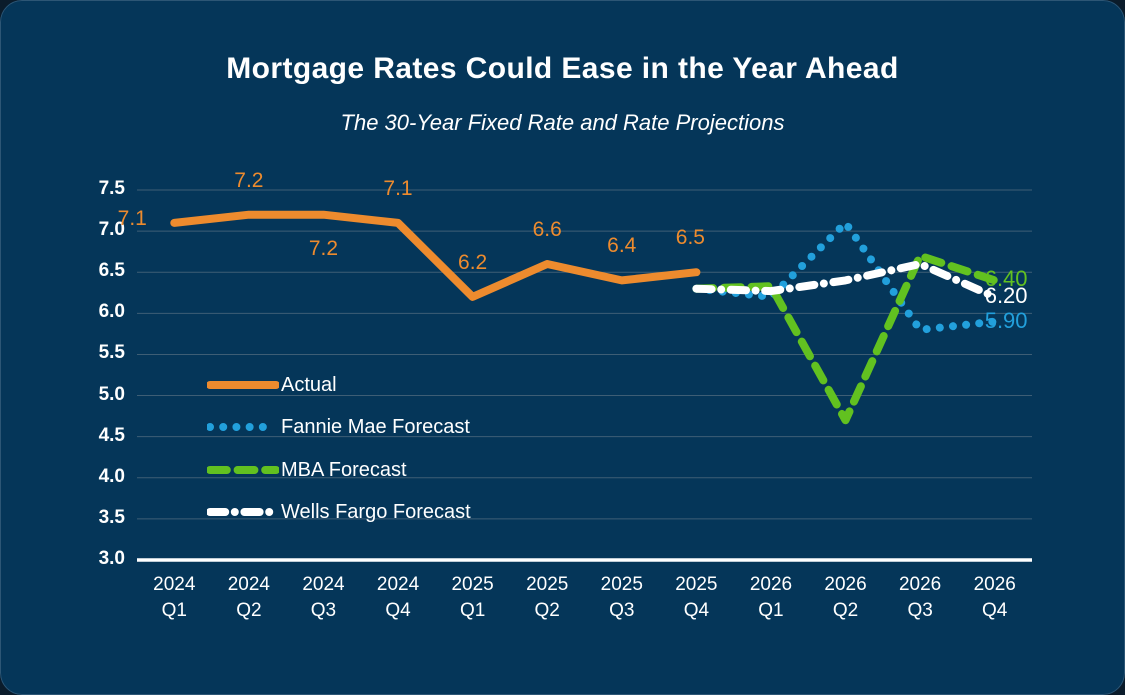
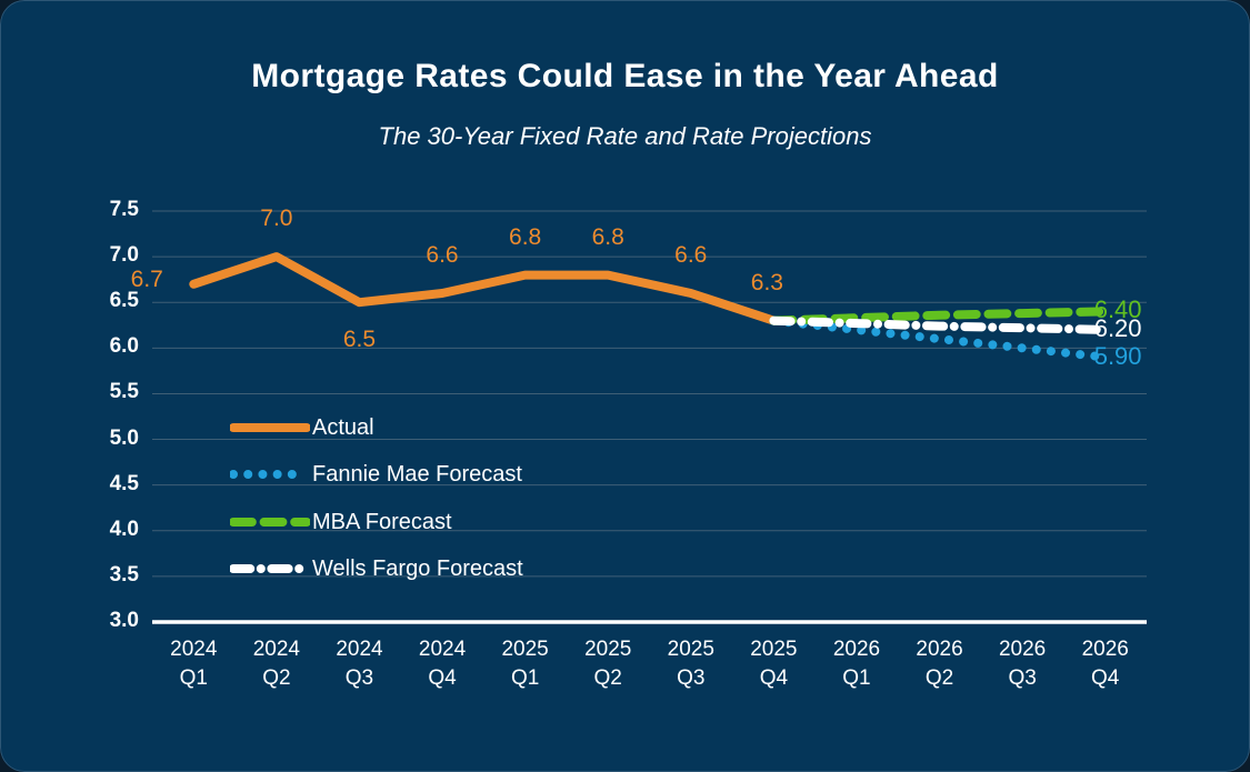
Actual/2024 Q1: 7.1 -> 6.7
Actual/2024 Q2: 7.2 -> 7.0
Actual/2024 Q3: 7.2 -> 6.5
Actual/2024 Q4: 7.1 -> 6.6
Actual/2025 Q1: 6.2 -> 6.8
Actual/2025 Q2: 6.6 -> 6.8
Actual/2025 Q3: 6.4 -> 6.6
Actual/2025 Q4: 6.5 -> 6.3
Fannie Mae Forecast/2026 Q2: 7.1 -> 6.1
MBA Forecast/2026 Q2: 4.7 -> 6.4
Wells Fargo Forecast/2026 Q2: 6.4 -> 6.2
Fannie Mae Forecast/2026 Q3: 5.8 -> 6.0
MBA Forecast/2026 Q3: 6.7 -> 6.4
Wells Fargo Forecast/2026 Q3: 6.6 -> 6.2
